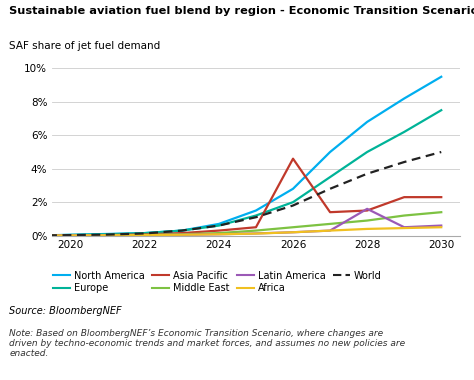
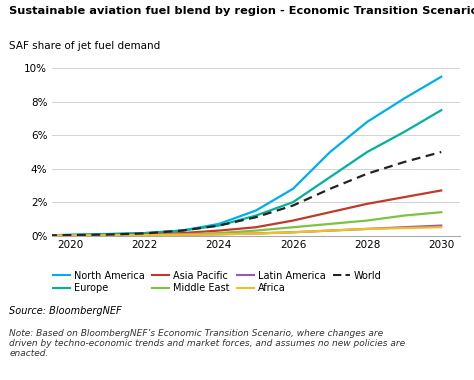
Asia Pacific/2026: 4.6% -> 0.9%
Asia Pacific/2028: 1.5% -> 1.9%
Latin America/2028: 1.6% -> 0.4%
Asia Pacific/2030: 2.3% -> 2.7%
